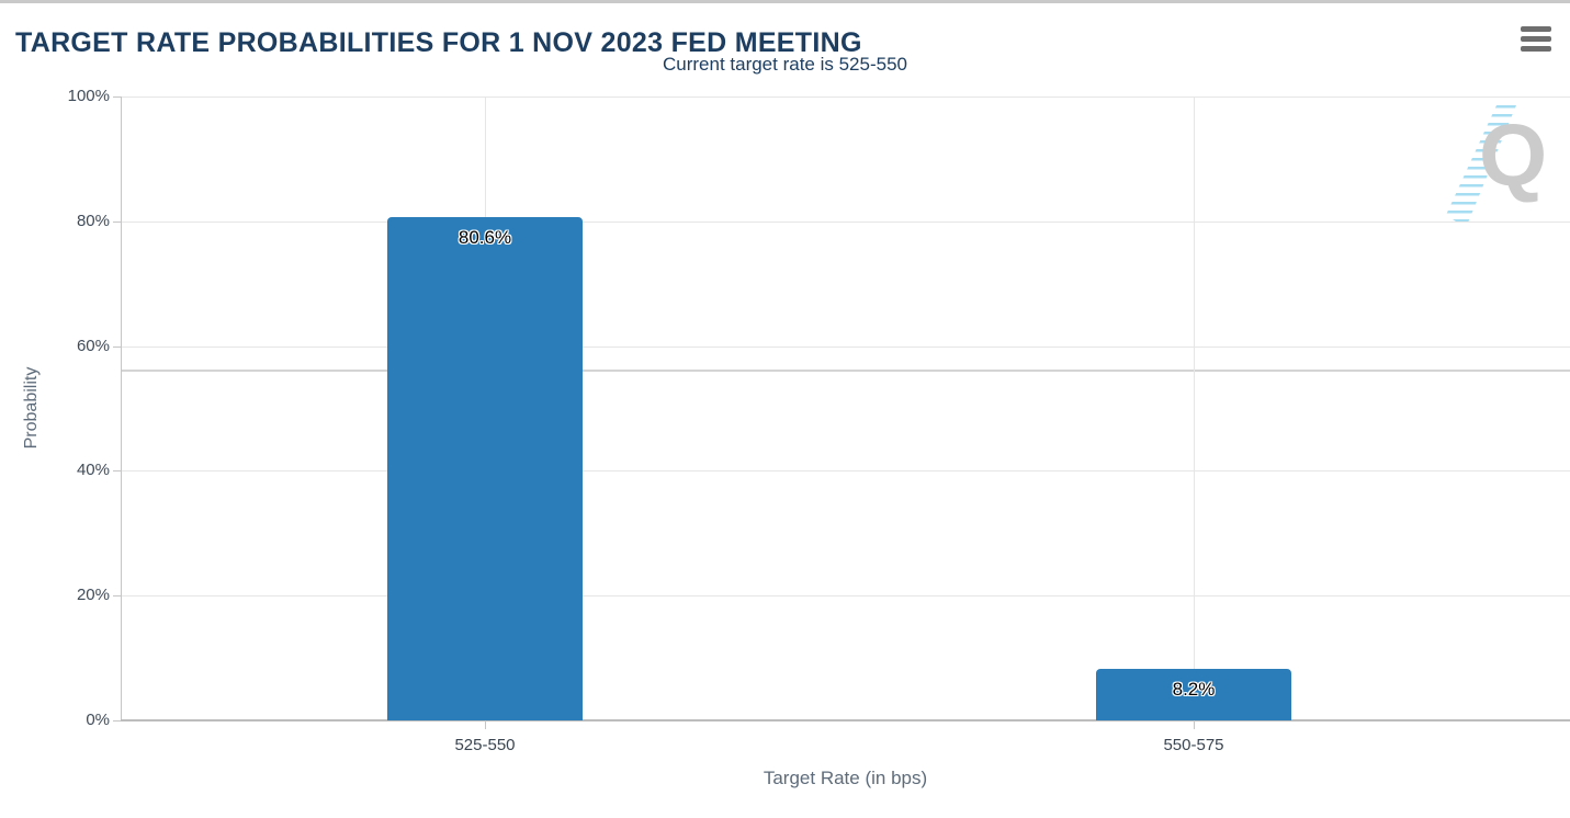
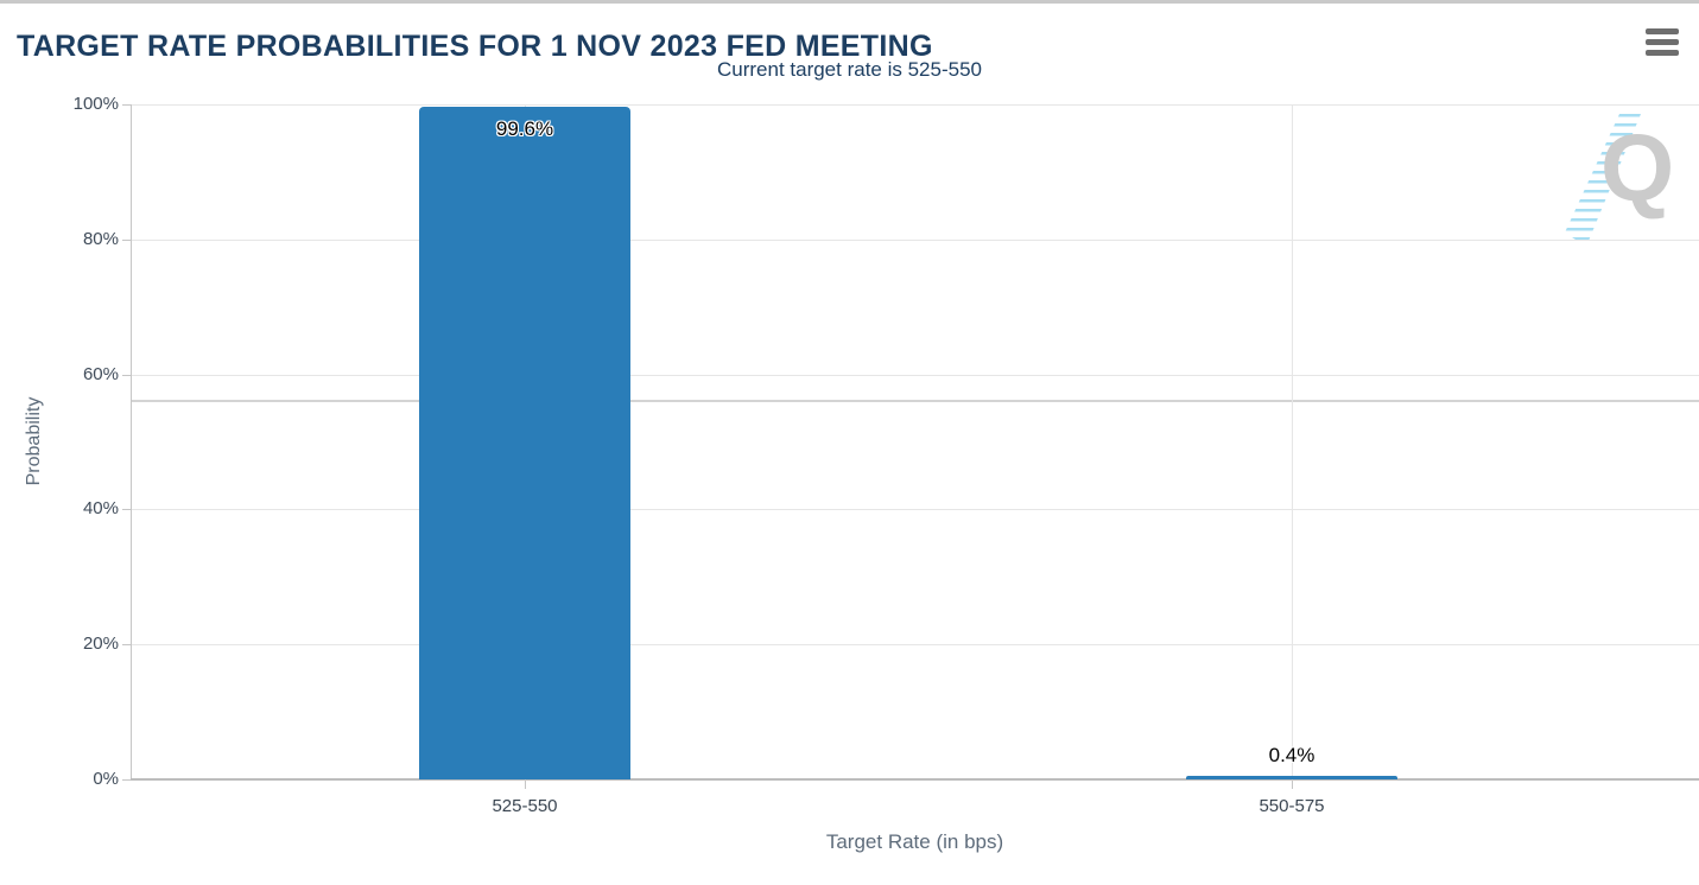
525-550: 80.6% -> 99.6%
550-575: 8.2% -> 0.4%
